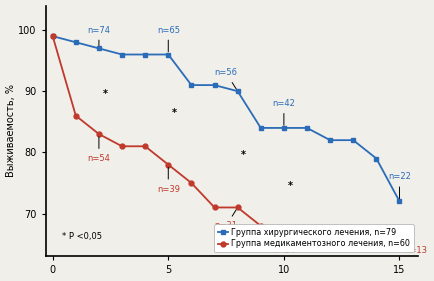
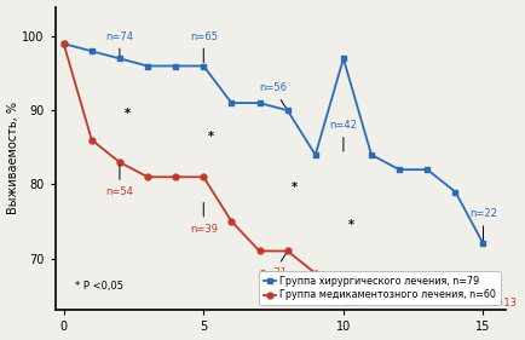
Группа медикаментозного лечения, n=60/5: 78 -> 81
Группа хирургического лечения, n=79/10: 84 -> 97
